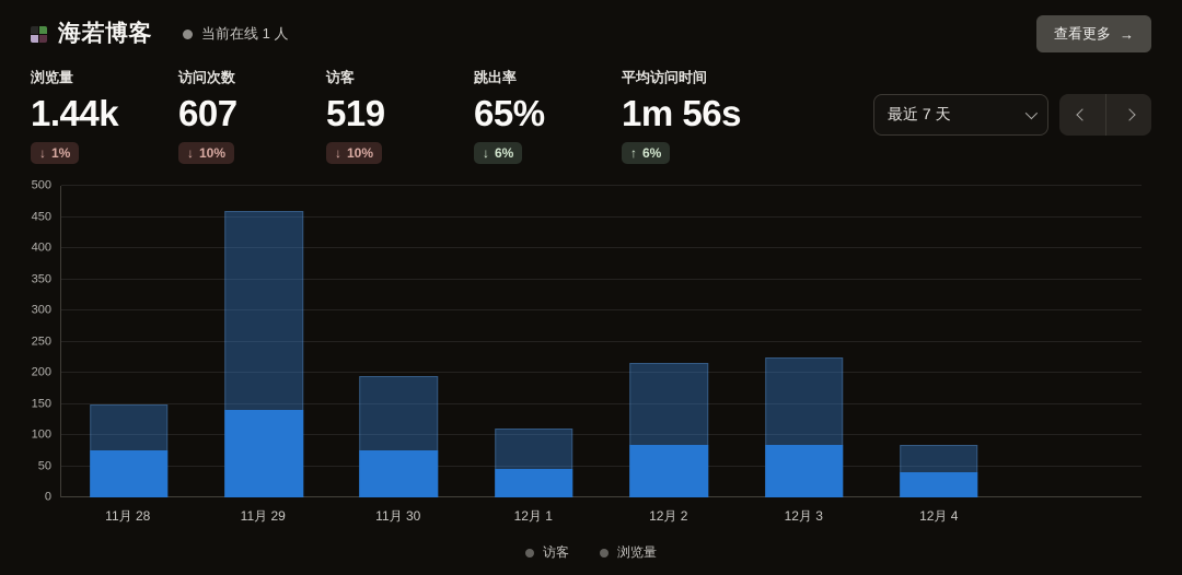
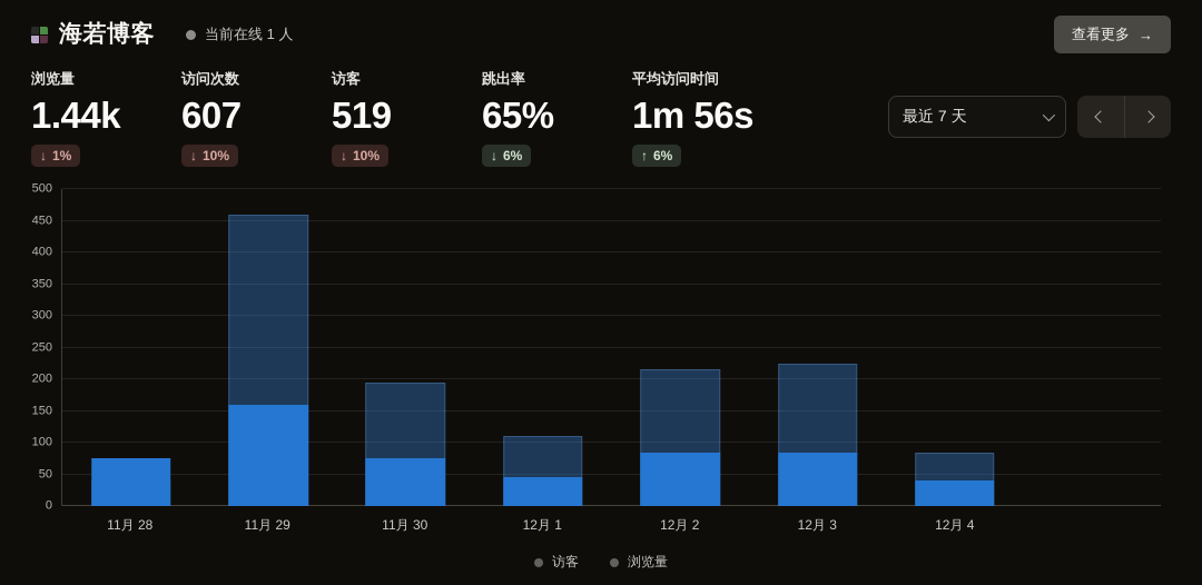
浏览量/11月 28: 150 -> 40
访客/11月 29: 140 -> 160
